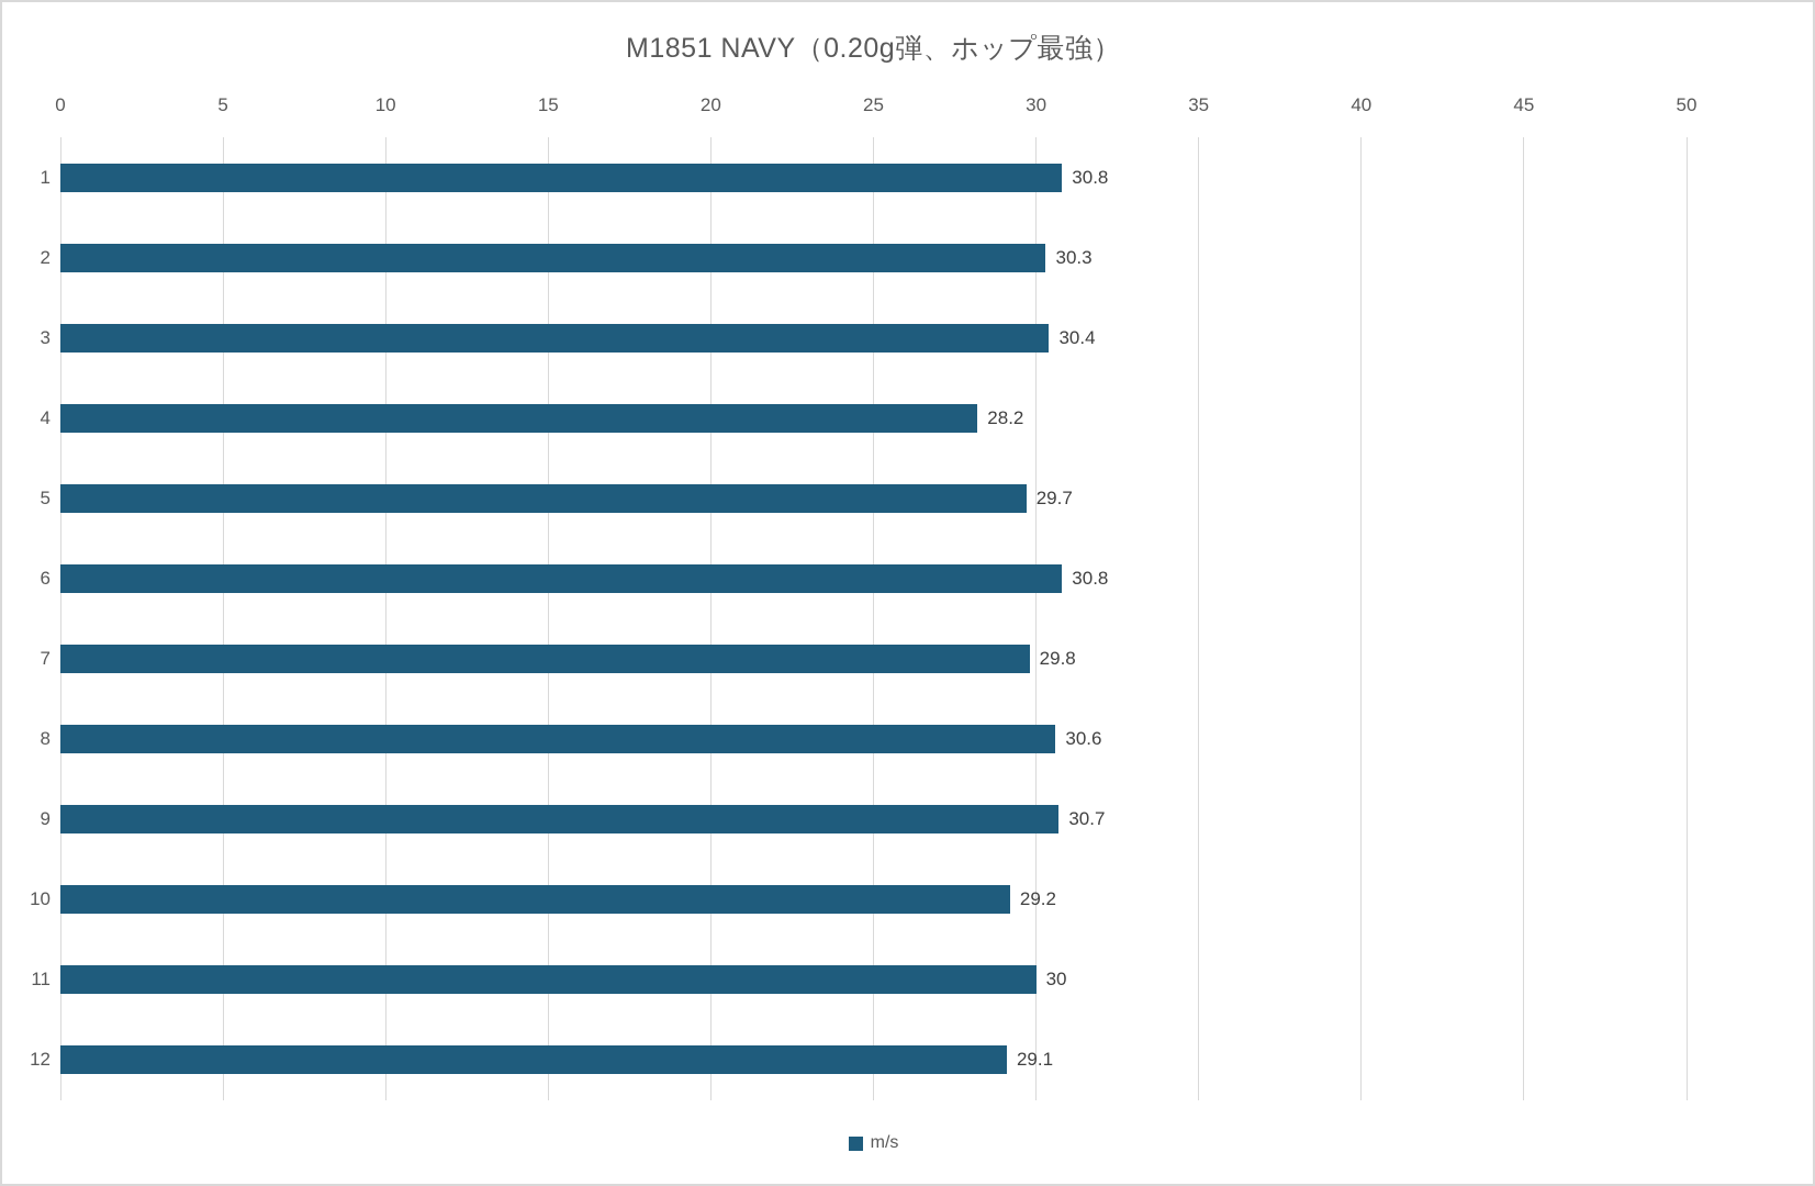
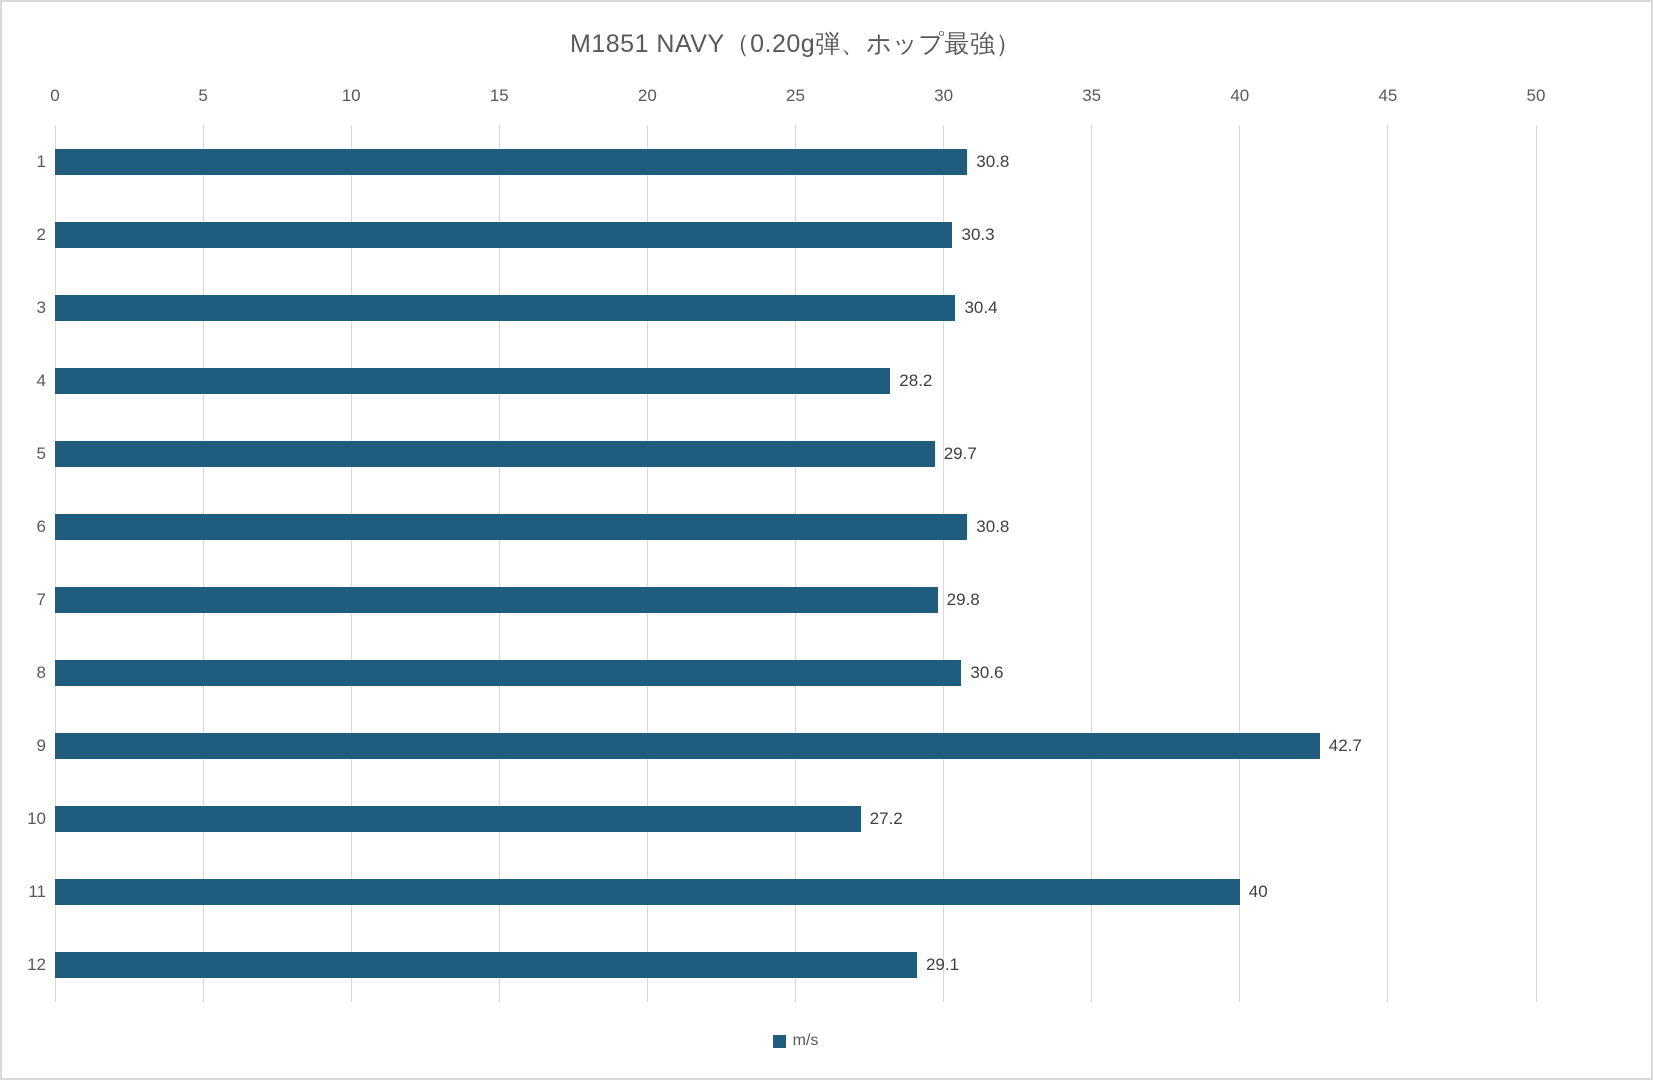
9: 30.7 -> 42.7
10: 29.2 -> 27.2
11: 30 -> 40
